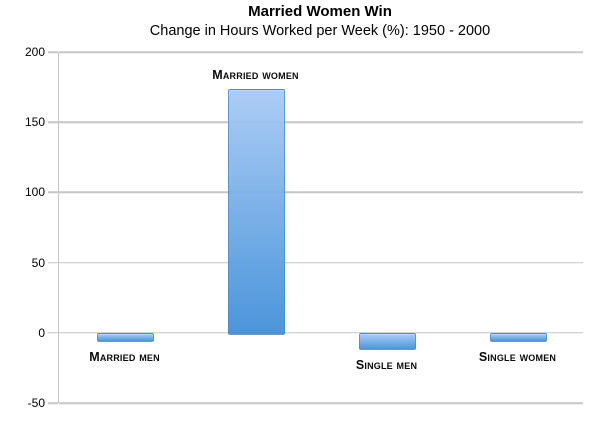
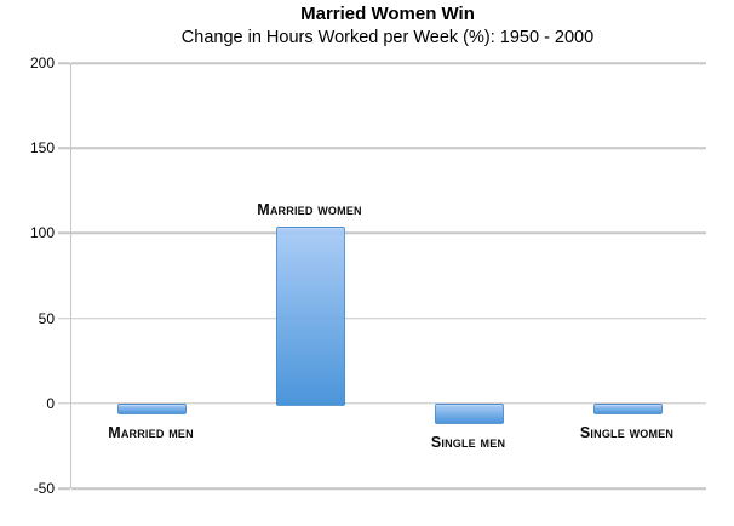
Married women: 174 -> 104
